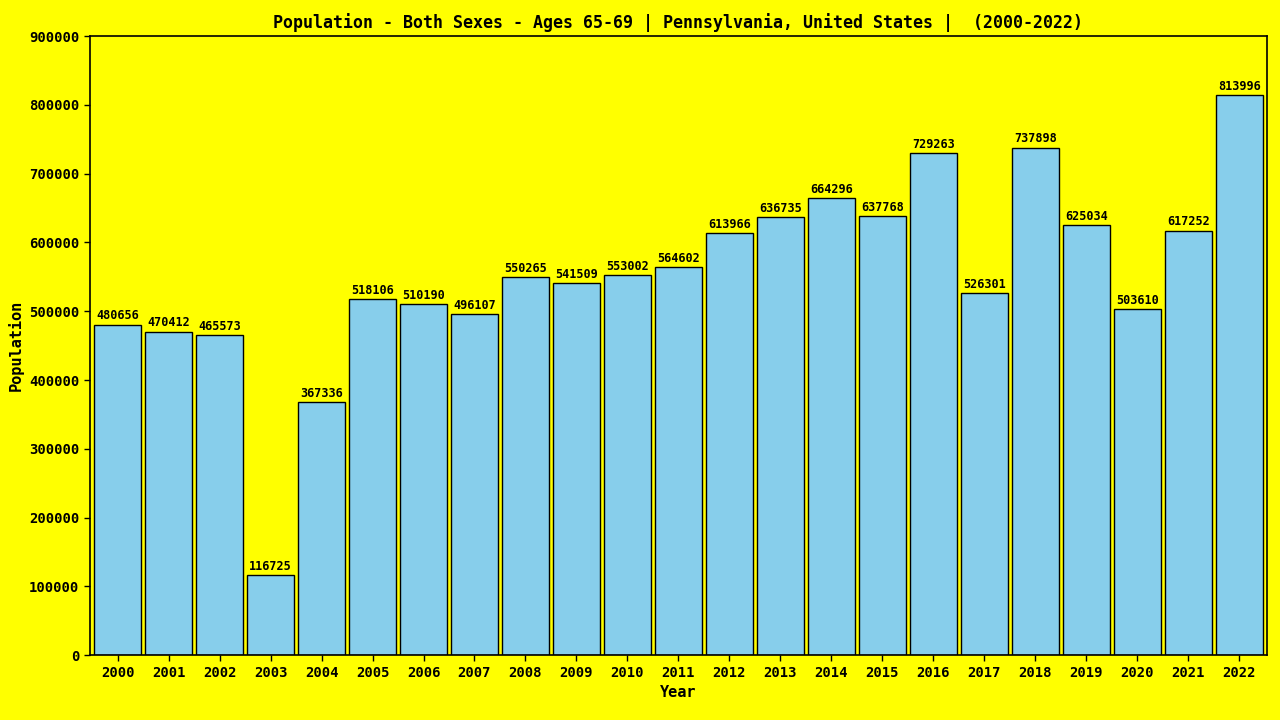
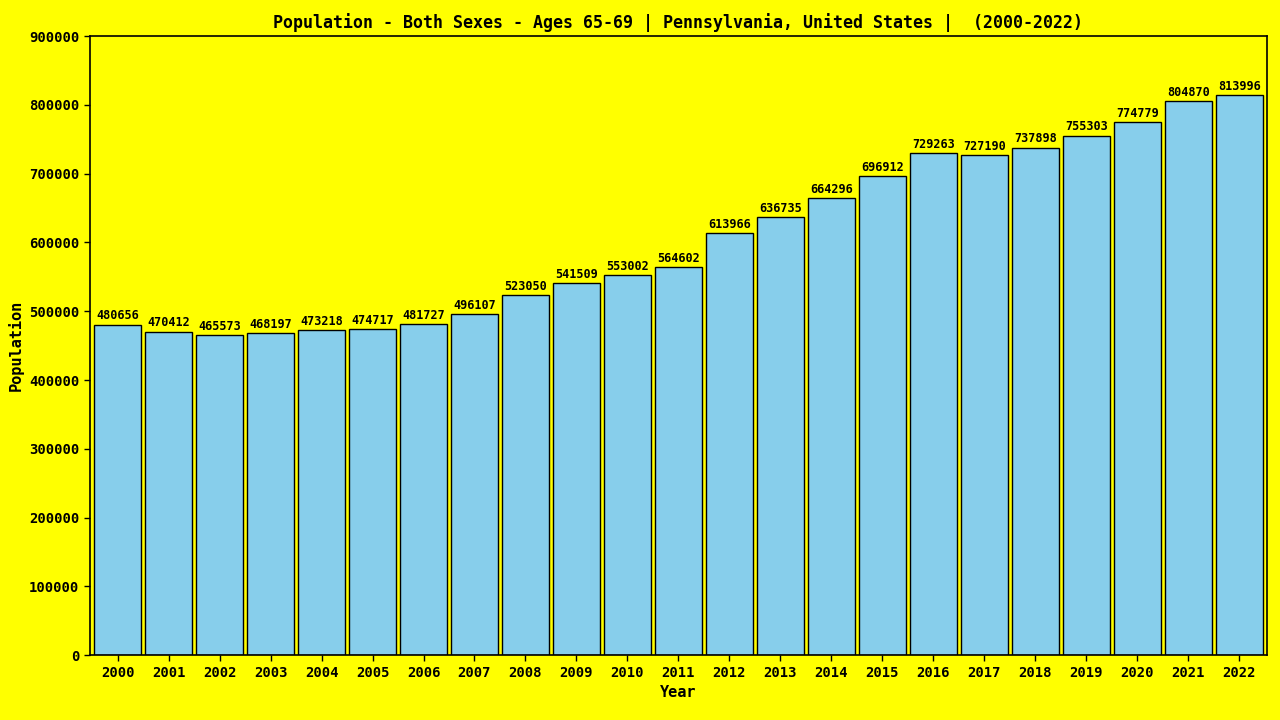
2003: 116725 -> 468197
2004: 367336 -> 473218
2005: 518106 -> 474717
2006: 510190 -> 481727
2008: 550265 -> 523050
2015: 637768 -> 696912
2017: 526301 -> 727190
2019: 625034 -> 755303
2020: 503610 -> 774779
2021: 617252 -> 804870
